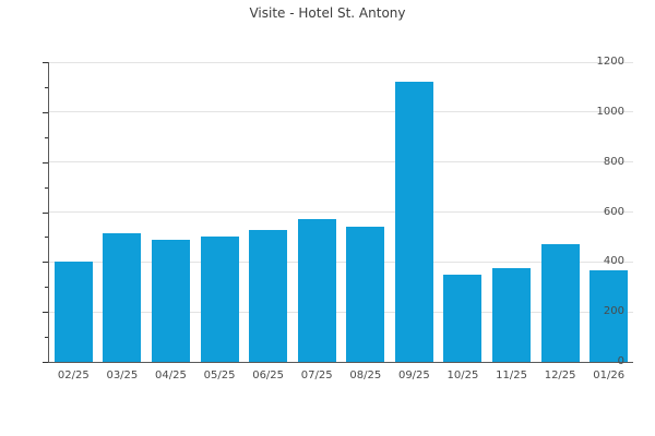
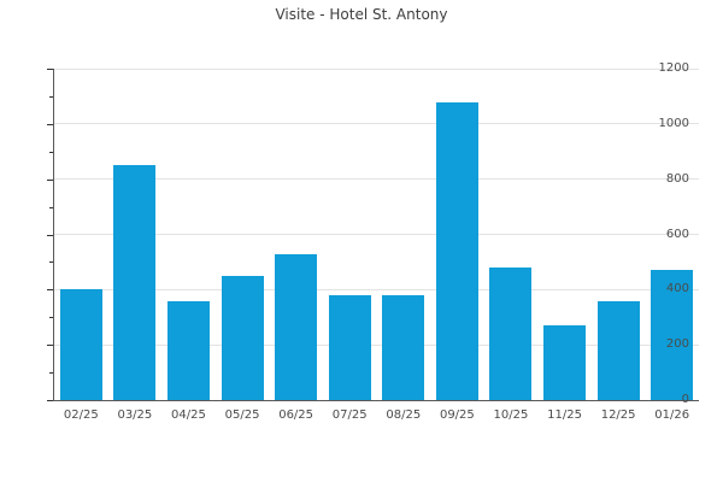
03/25: 520 -> 850
04/25: 490 -> 360
05/25: 500 -> 450
07/25: 570 -> 380
08/25: 540 -> 380
09/25: 1120 -> 1080
10/25: 350 -> 480
11/25: 380 -> 270
12/25: 470 -> 360
01/26: 360 -> 470
